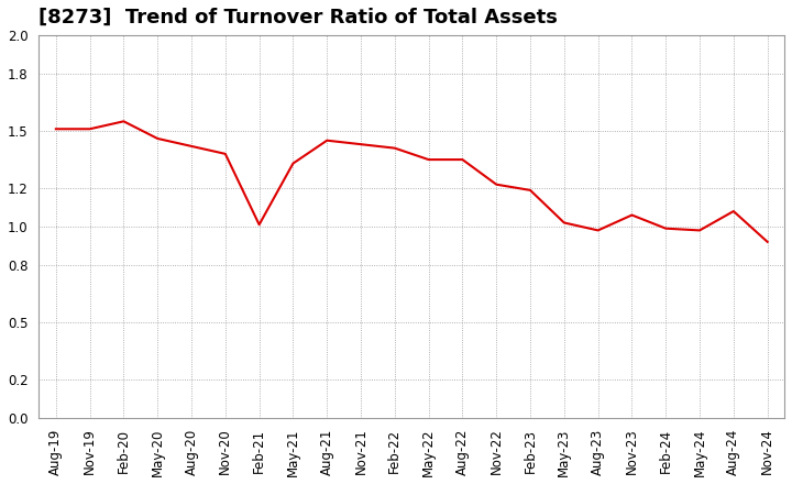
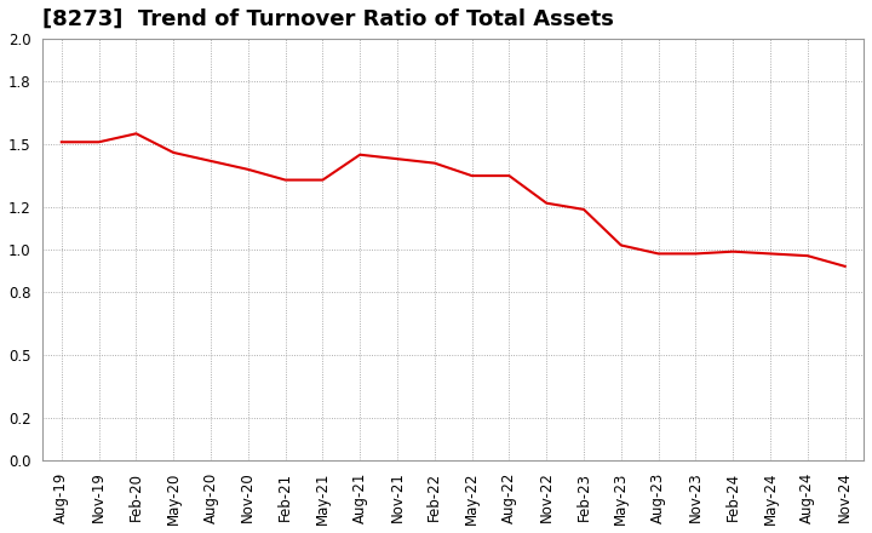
Feb-21: 1.01 -> 1.33
Nov-23: 1.06 -> 0.98
Aug-24: 1.08 -> 0.97
